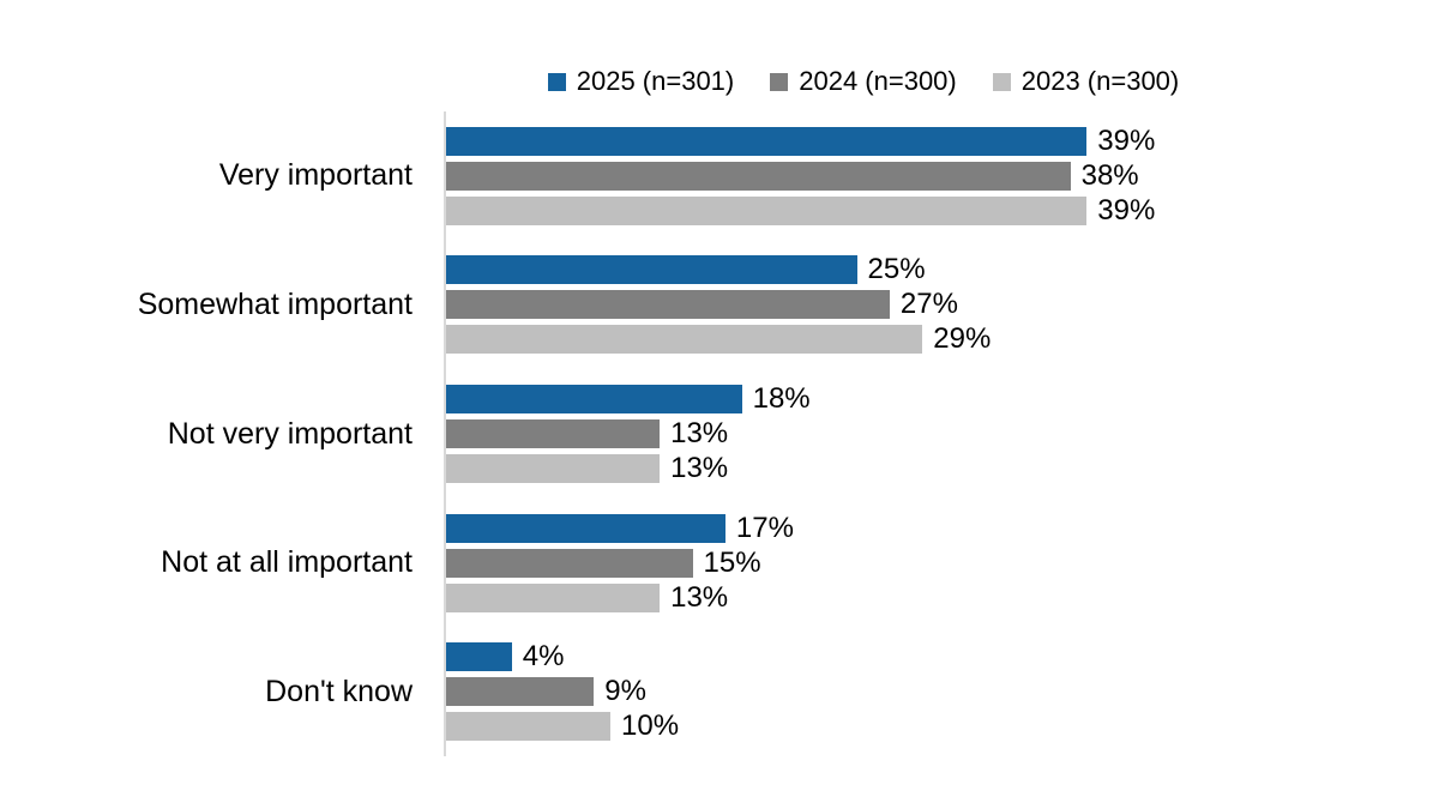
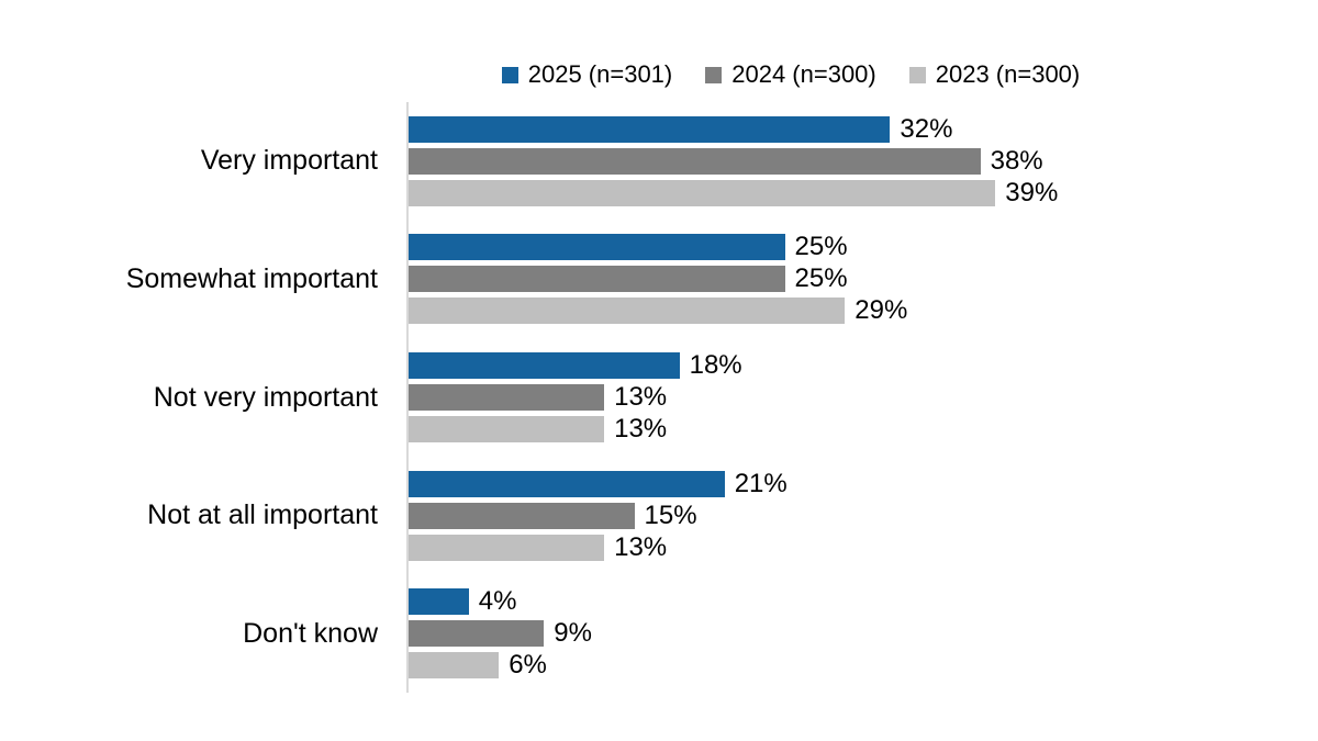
2025 (n=301)/Very important: 39% -> 32%
2024 (n=300)/Somewhat important: 27% -> 25%
2025 (n=301)/Not at all important: 17% -> 21%
2023 (n=300)/Don't know: 10% -> 6%
